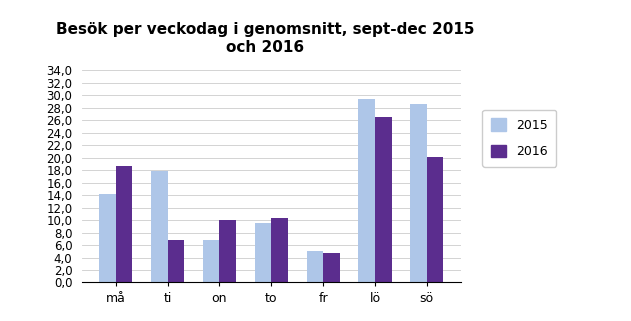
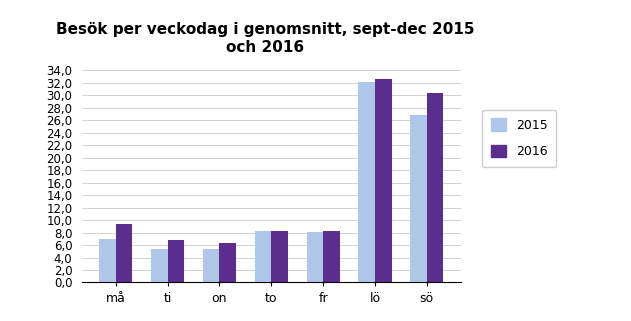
2015/må: 14,2 -> 6,9
2016/må: 18,6 -> 9,4
2015/ti: 17,8 -> 5,4
2015/on: 6,8 -> 5,4
2016/on: 10,0 -> 6,4
2015/to: 9,6 -> 8,2
2016/to: 10,4 -> 8,3
2015/fr: 5,0 -> 8,1
2016/fr: 4,8 -> 8,2
2015/lö: 29,4 -> 32,1
2016/lö: 26,6 -> 32,6
2015/sö: 28,6 -> 26,8
2016/sö: 20,2 -> 30,4
